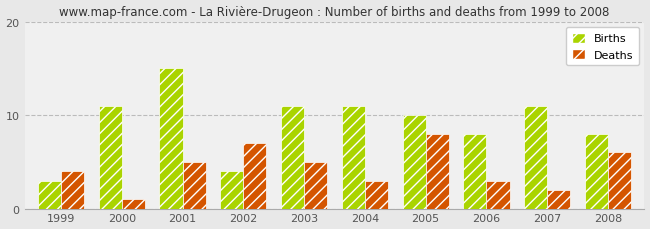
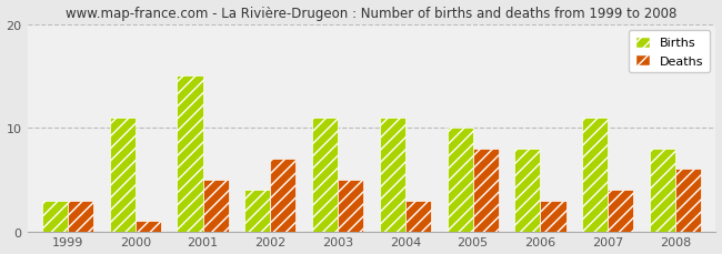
Deaths/1999: 4 -> 3
Deaths/2007: 2 -> 4
